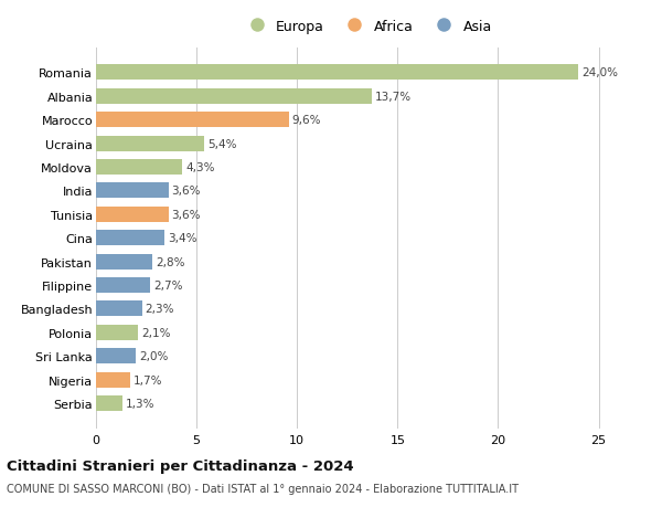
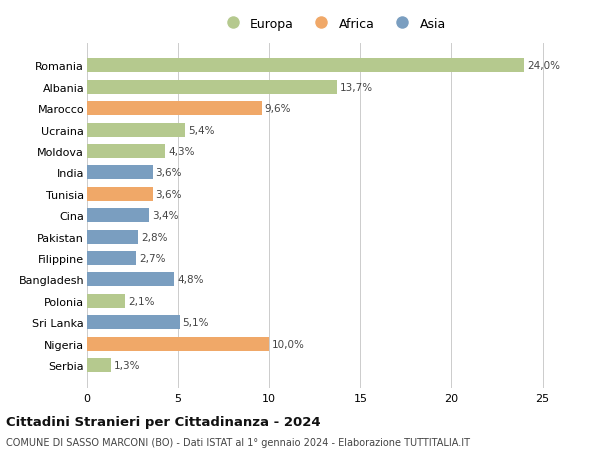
Bangladesh: 2,3% -> 4,8%
Sri Lanka: 2,0% -> 5,1%
Nigeria: 1,7% -> 10,0%
